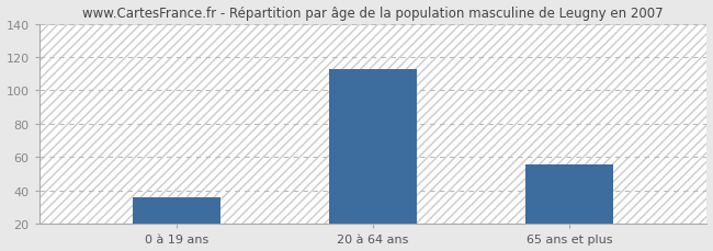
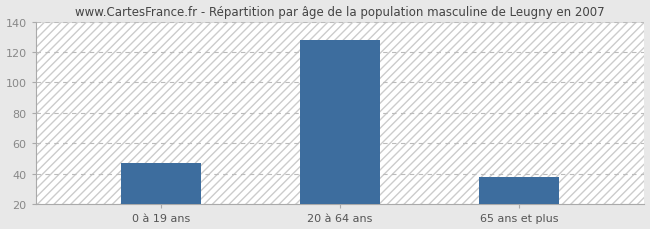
0 à 19 ans: 36 -> 47
20 à 64 ans: 113 -> 128
65 ans et plus: 56 -> 38
